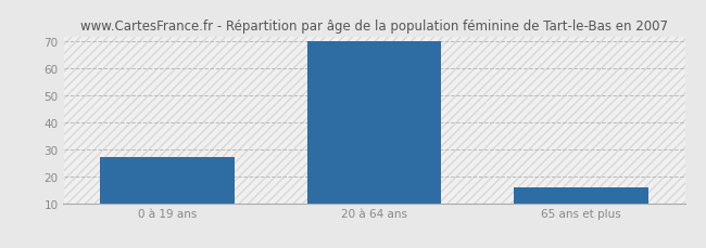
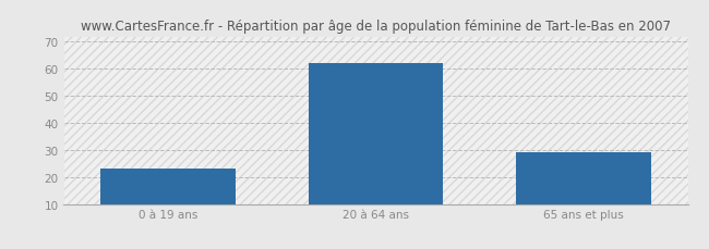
0 à 19 ans: 27 -> 23
20 à 64 ans: 70 -> 62
65 ans et plus: 16 -> 29
